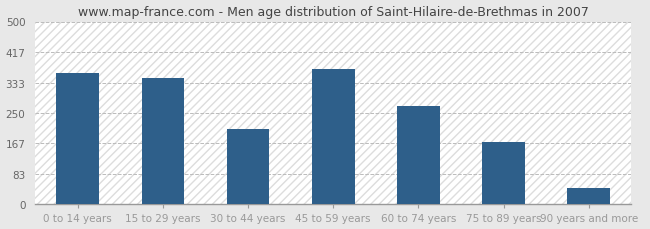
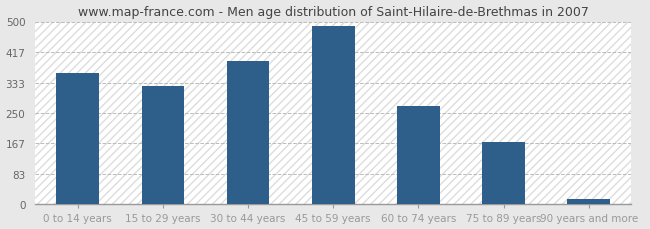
15 to 29 years: 345 -> 323
30 to 44 years: 205 -> 392
45 to 59 years: 370 -> 487
90 years and more: 45 -> 15
